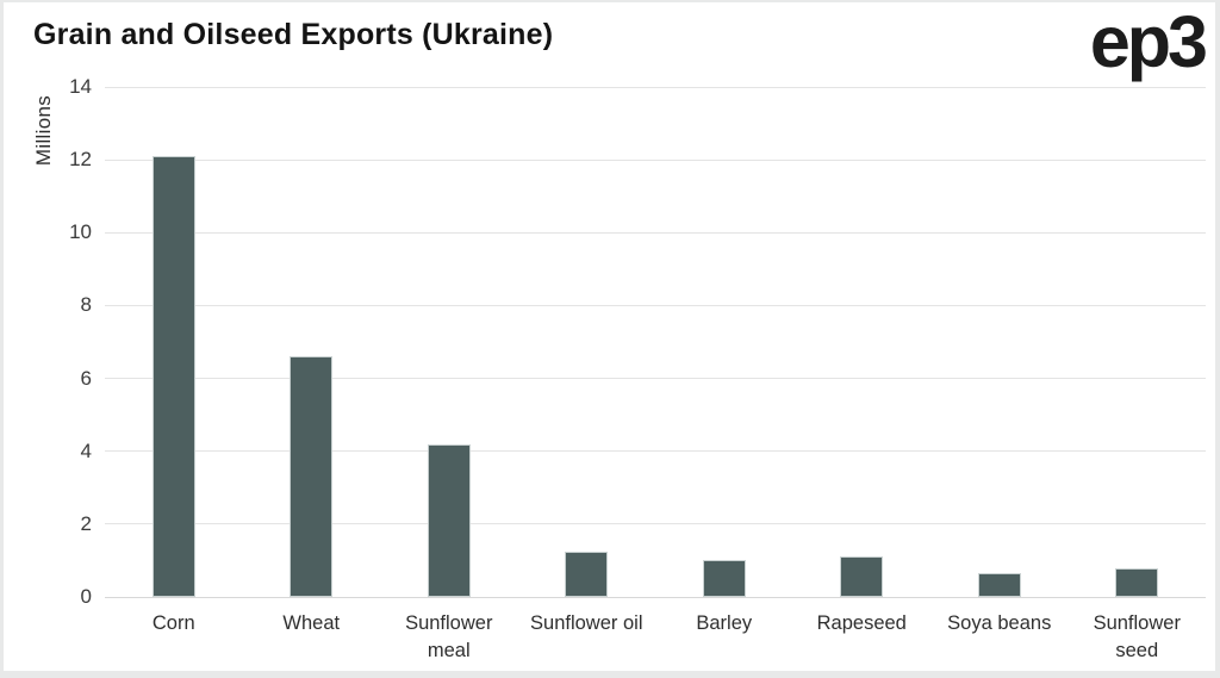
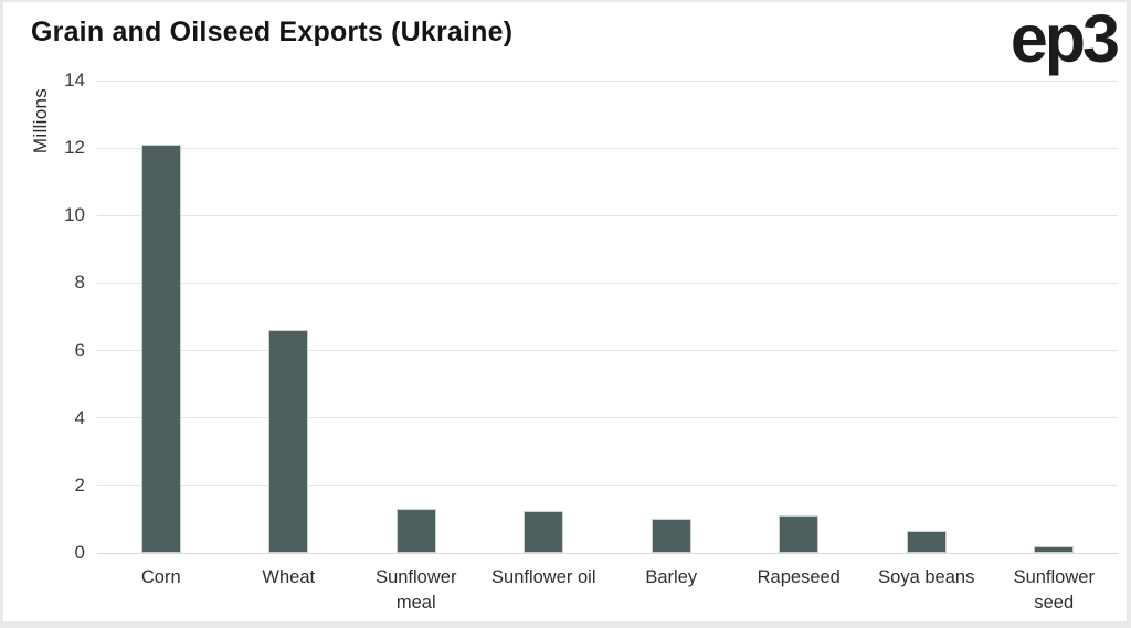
Sunflower meal: 4.2 -> 1.3
Sunflower seed: 0.8 -> 0.2
